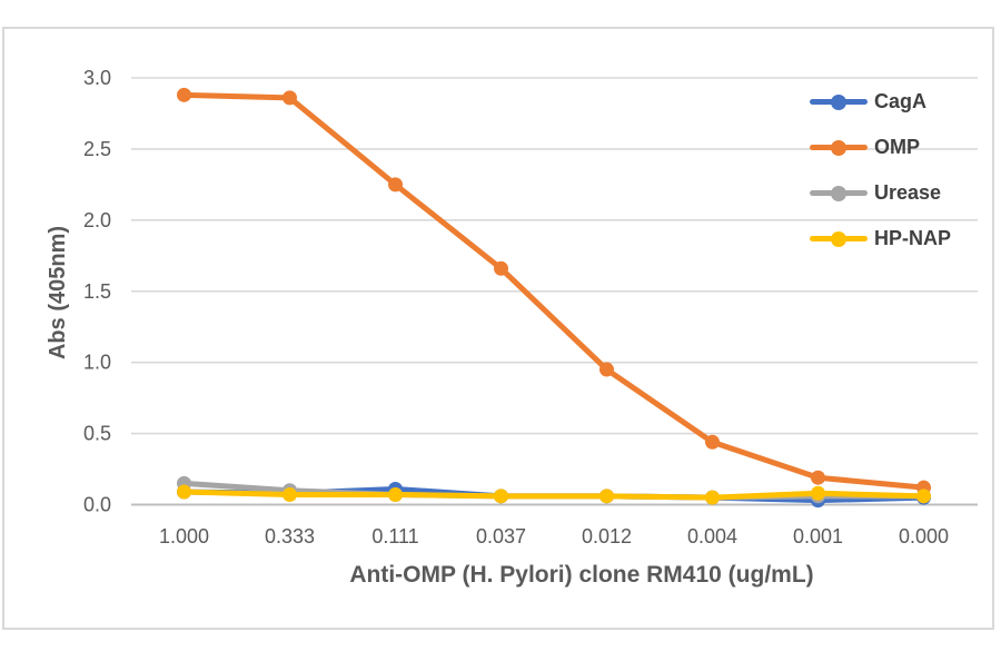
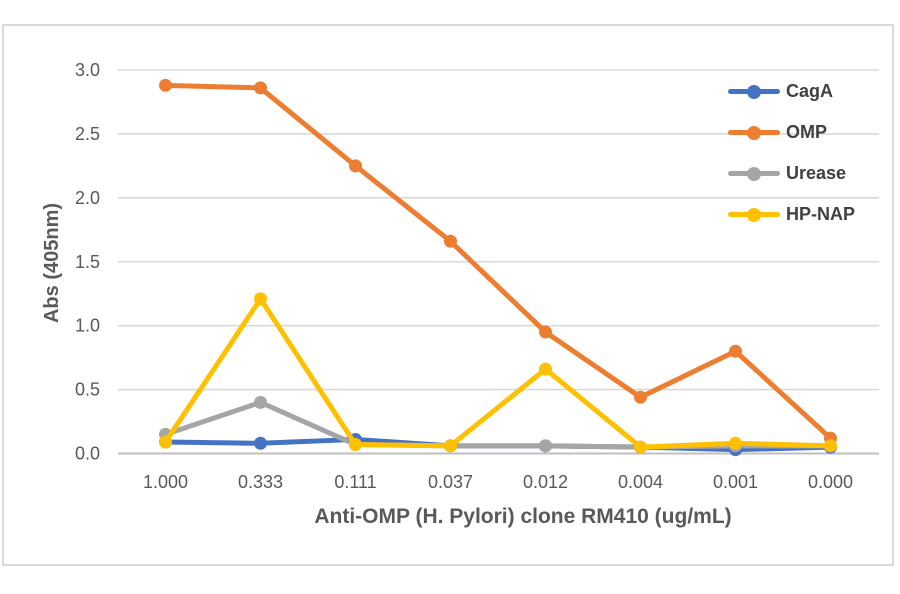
Urease/0.333: 0.10 -> 0.40
HP-NAP/0.333: 0.07 -> 1.21
HP-NAP/0.012: 0.06 -> 0.66
OMP/0.001: 0.19 -> 0.80
